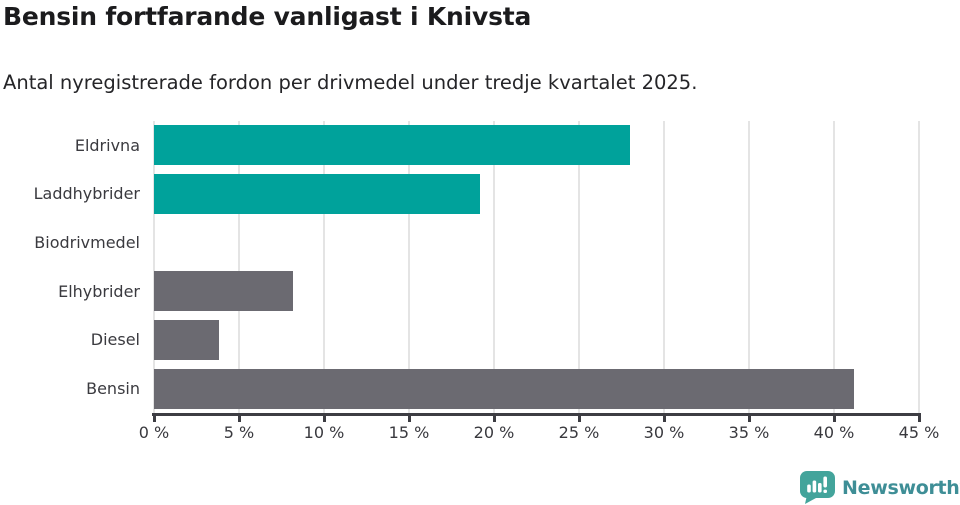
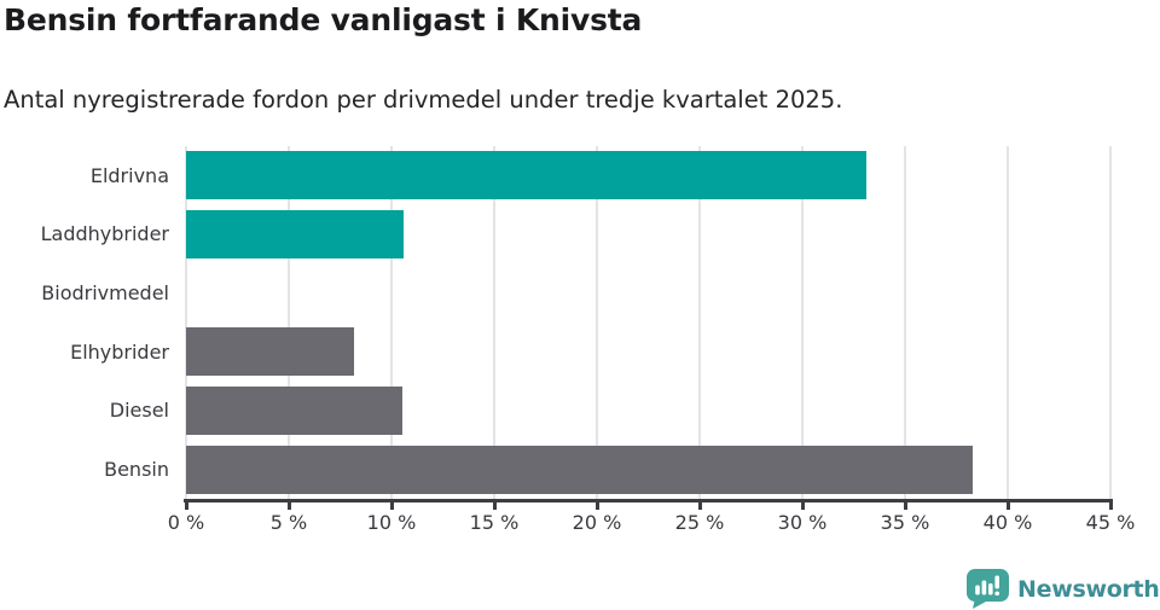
Eldrivna: 28.0% -> 33.1%
Laddhybrider: 19.2% -> 10.6%
Diesel: 3.8% -> 10.5%
Bensin: 41.2% -> 38.3%
